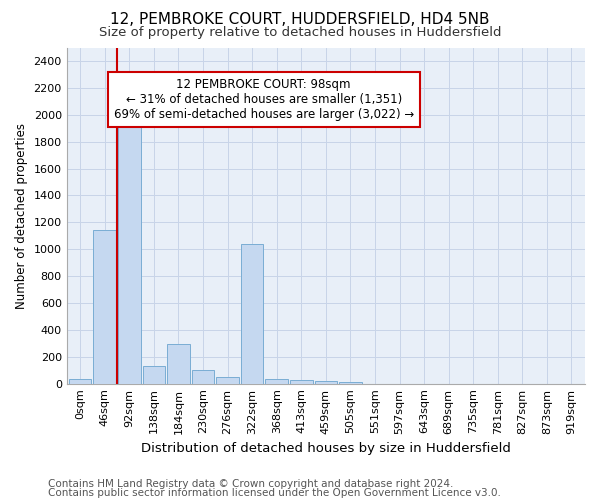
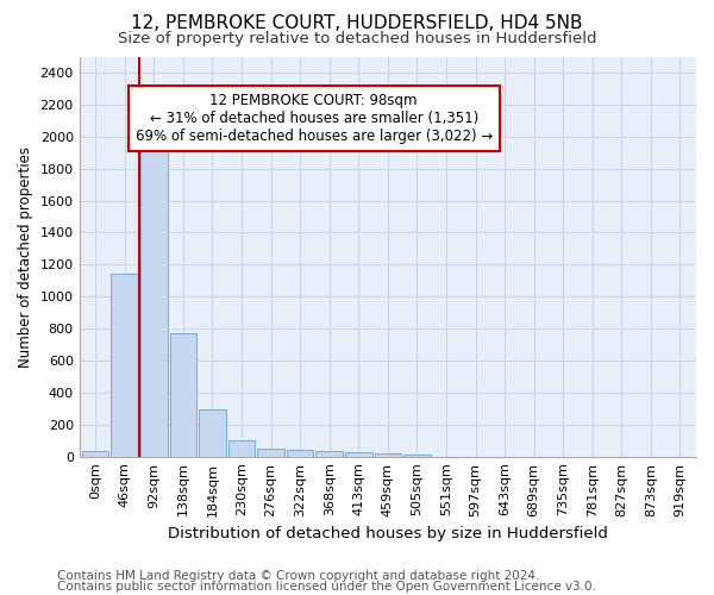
138sqm: 130 -> 770
322sqm: 1040 -> 40
